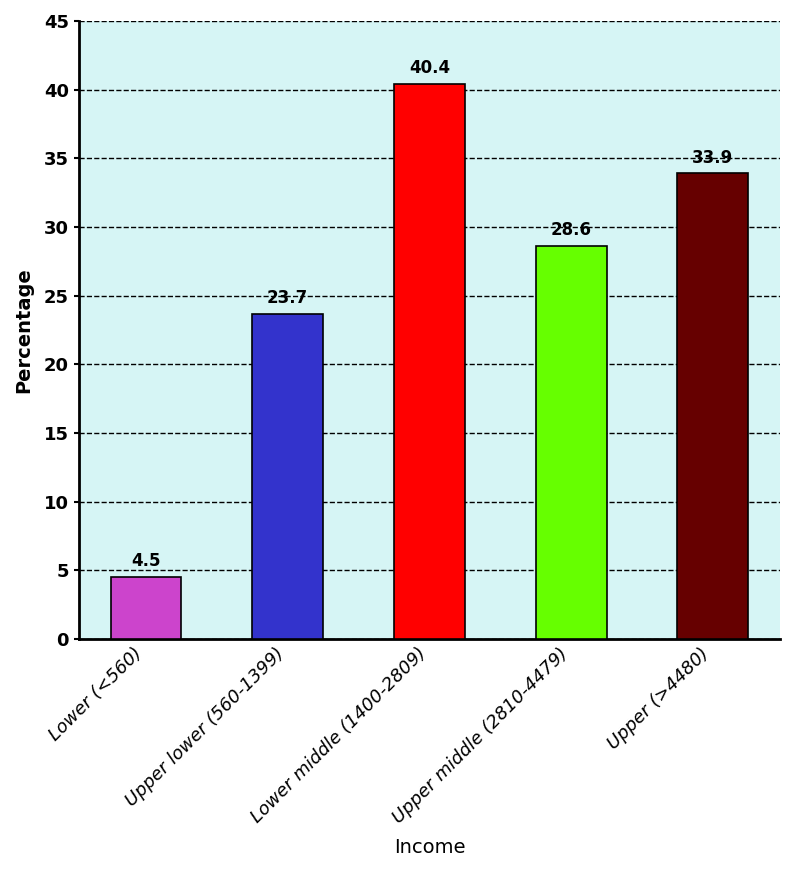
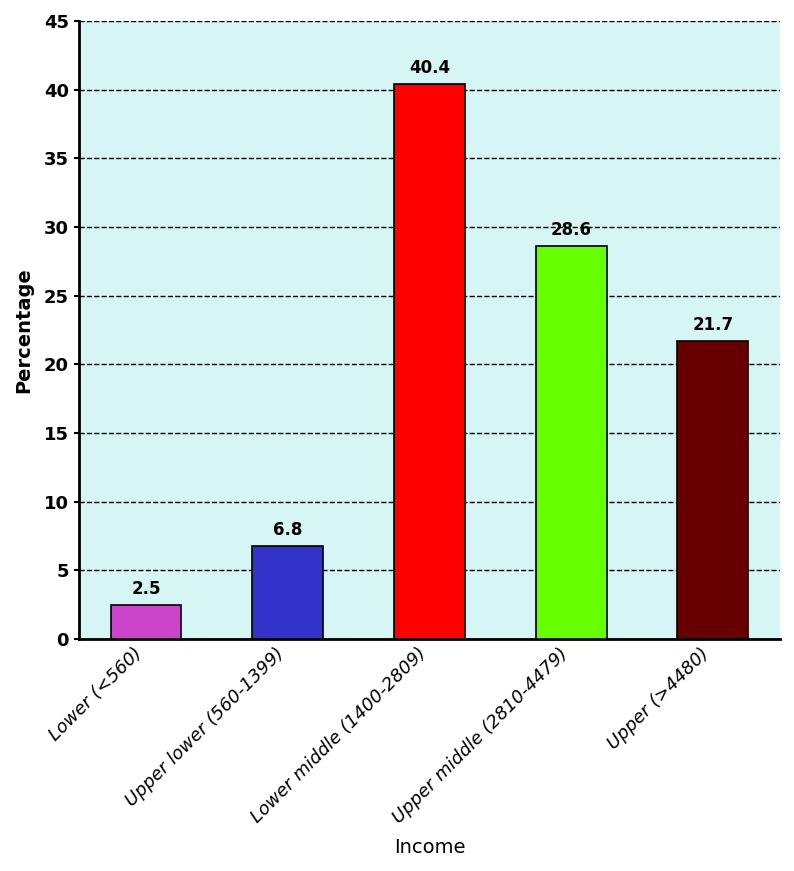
Lower (<560): 4.5 -> 2.5
Upper lower (560-1399): 23.7 -> 6.8
Upper (>4480): 33.9 -> 21.7
